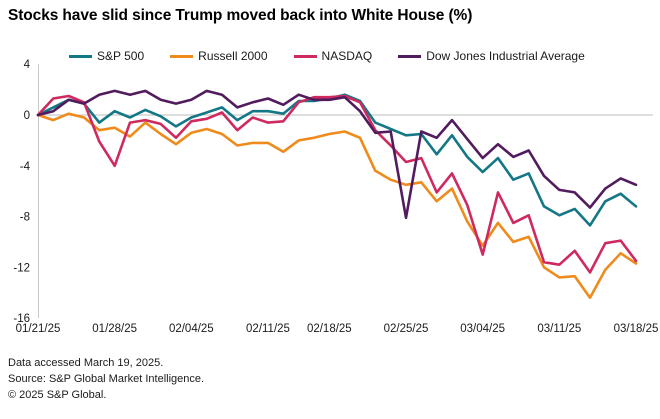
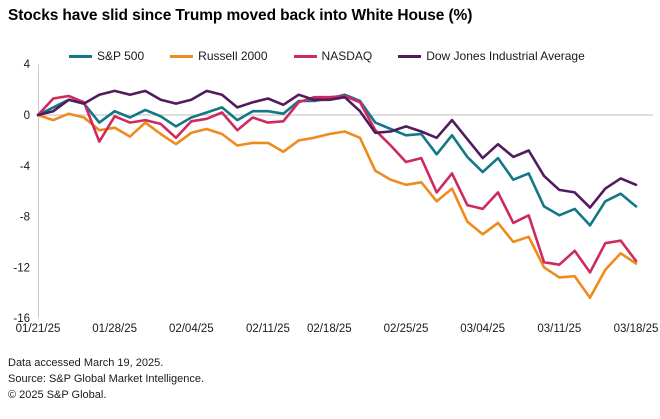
NASDAQ/01/28/25: -4.0 -> -0.1
Dow Jones Industrial Average/02/25/25: -8.1 -> -0.9
Russell 2000/03/04/25: -10.3 -> -9.4
NASDAQ/03/04/25: -11.0 -> -7.4
